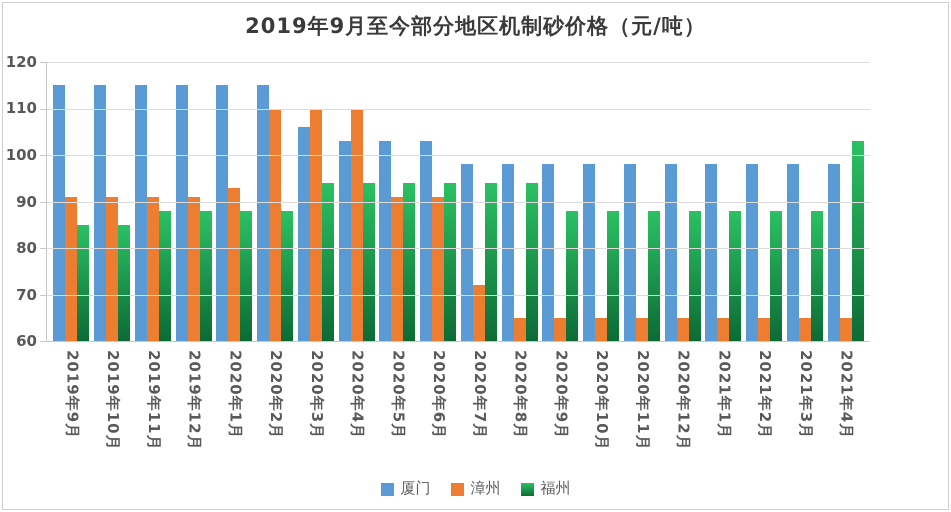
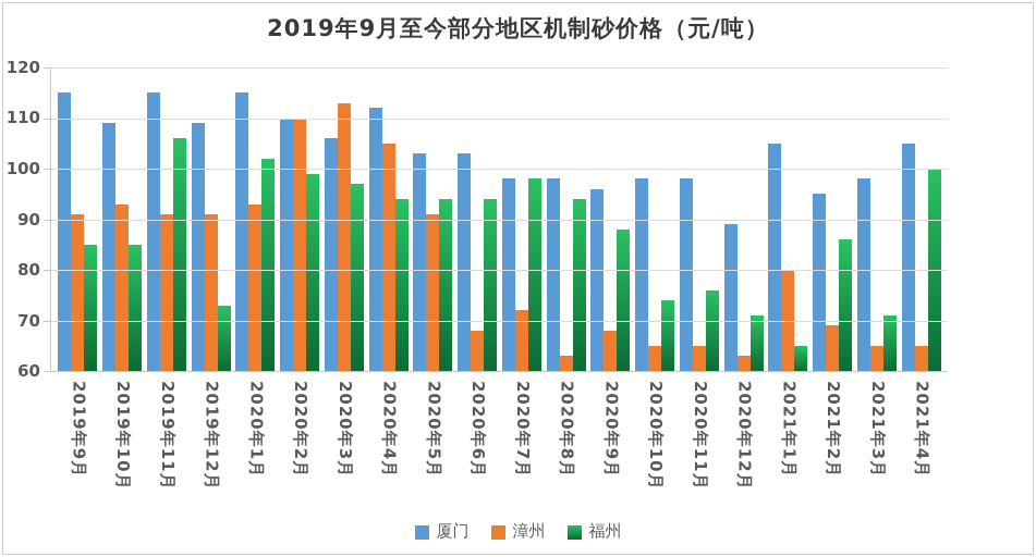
厦门/2019年10月: 115 -> 109
漳州/2019年10月: 91 -> 93
福州/2019年11月: 88 -> 106
厦门/2019年12月: 115 -> 109
福州/2019年12月: 88 -> 73
福州/2020年1月: 88 -> 102
厦门/2020年2月: 115 -> 110
福州/2020年2月: 88 -> 99
漳州/2020年3月: 110 -> 113
福州/2020年3月: 94 -> 97
厦门/2020年4月: 103 -> 112
漳州/2020年4月: 110 -> 105
漳州/2020年6月: 91 -> 68
福州/2020年7月: 94 -> 98
漳州/2020年8月: 65 -> 63
厦门/2020年9月: 98 -> 96
漳州/2020年9月: 65 -> 68
福州/2020年10月: 88 -> 74
福州/2020年11月: 88 -> 76
厦门/2020年12月: 98 -> 89
漳州/2020年12月: 65 -> 63
福州/2020年12月: 88 -> 71
厦门/2021年1月: 98 -> 105
漳州/2021年1月: 65 -> 80
福州/2021年1月: 88 -> 65
厦门/2021年2月: 98 -> 95
漳州/2021年2月: 65 -> 69
福州/2021年2月: 88 -> 86
福州/2021年3月: 88 -> 71
厦门/2021年4月: 98 -> 105
福州/2021年4月: 103 -> 100
